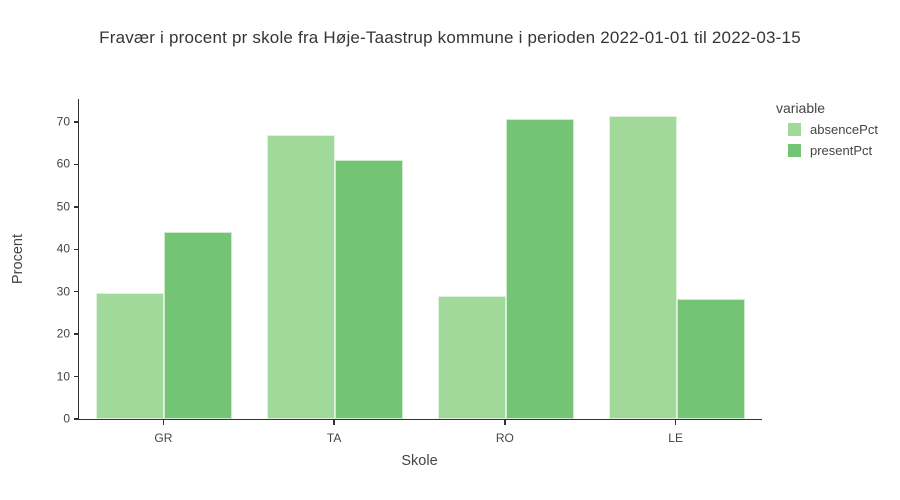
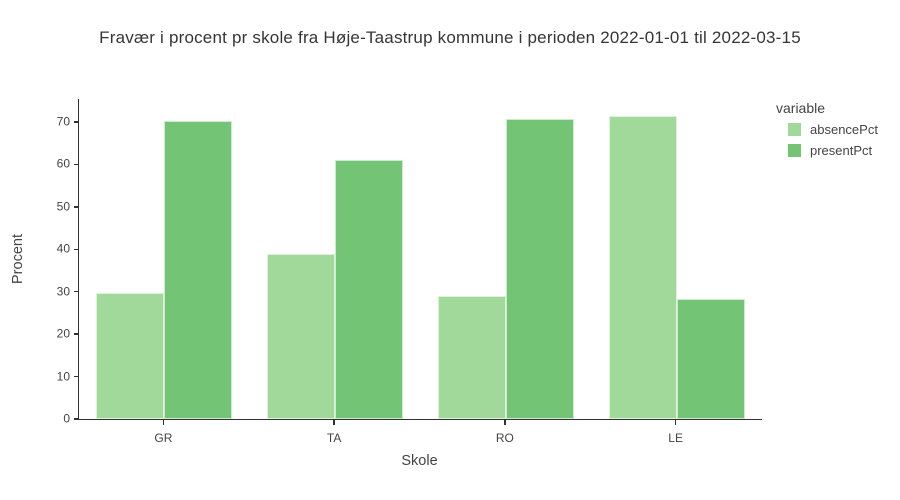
presentPct/GR: 44 -> 70
absencePct/TA: 67 -> 39
